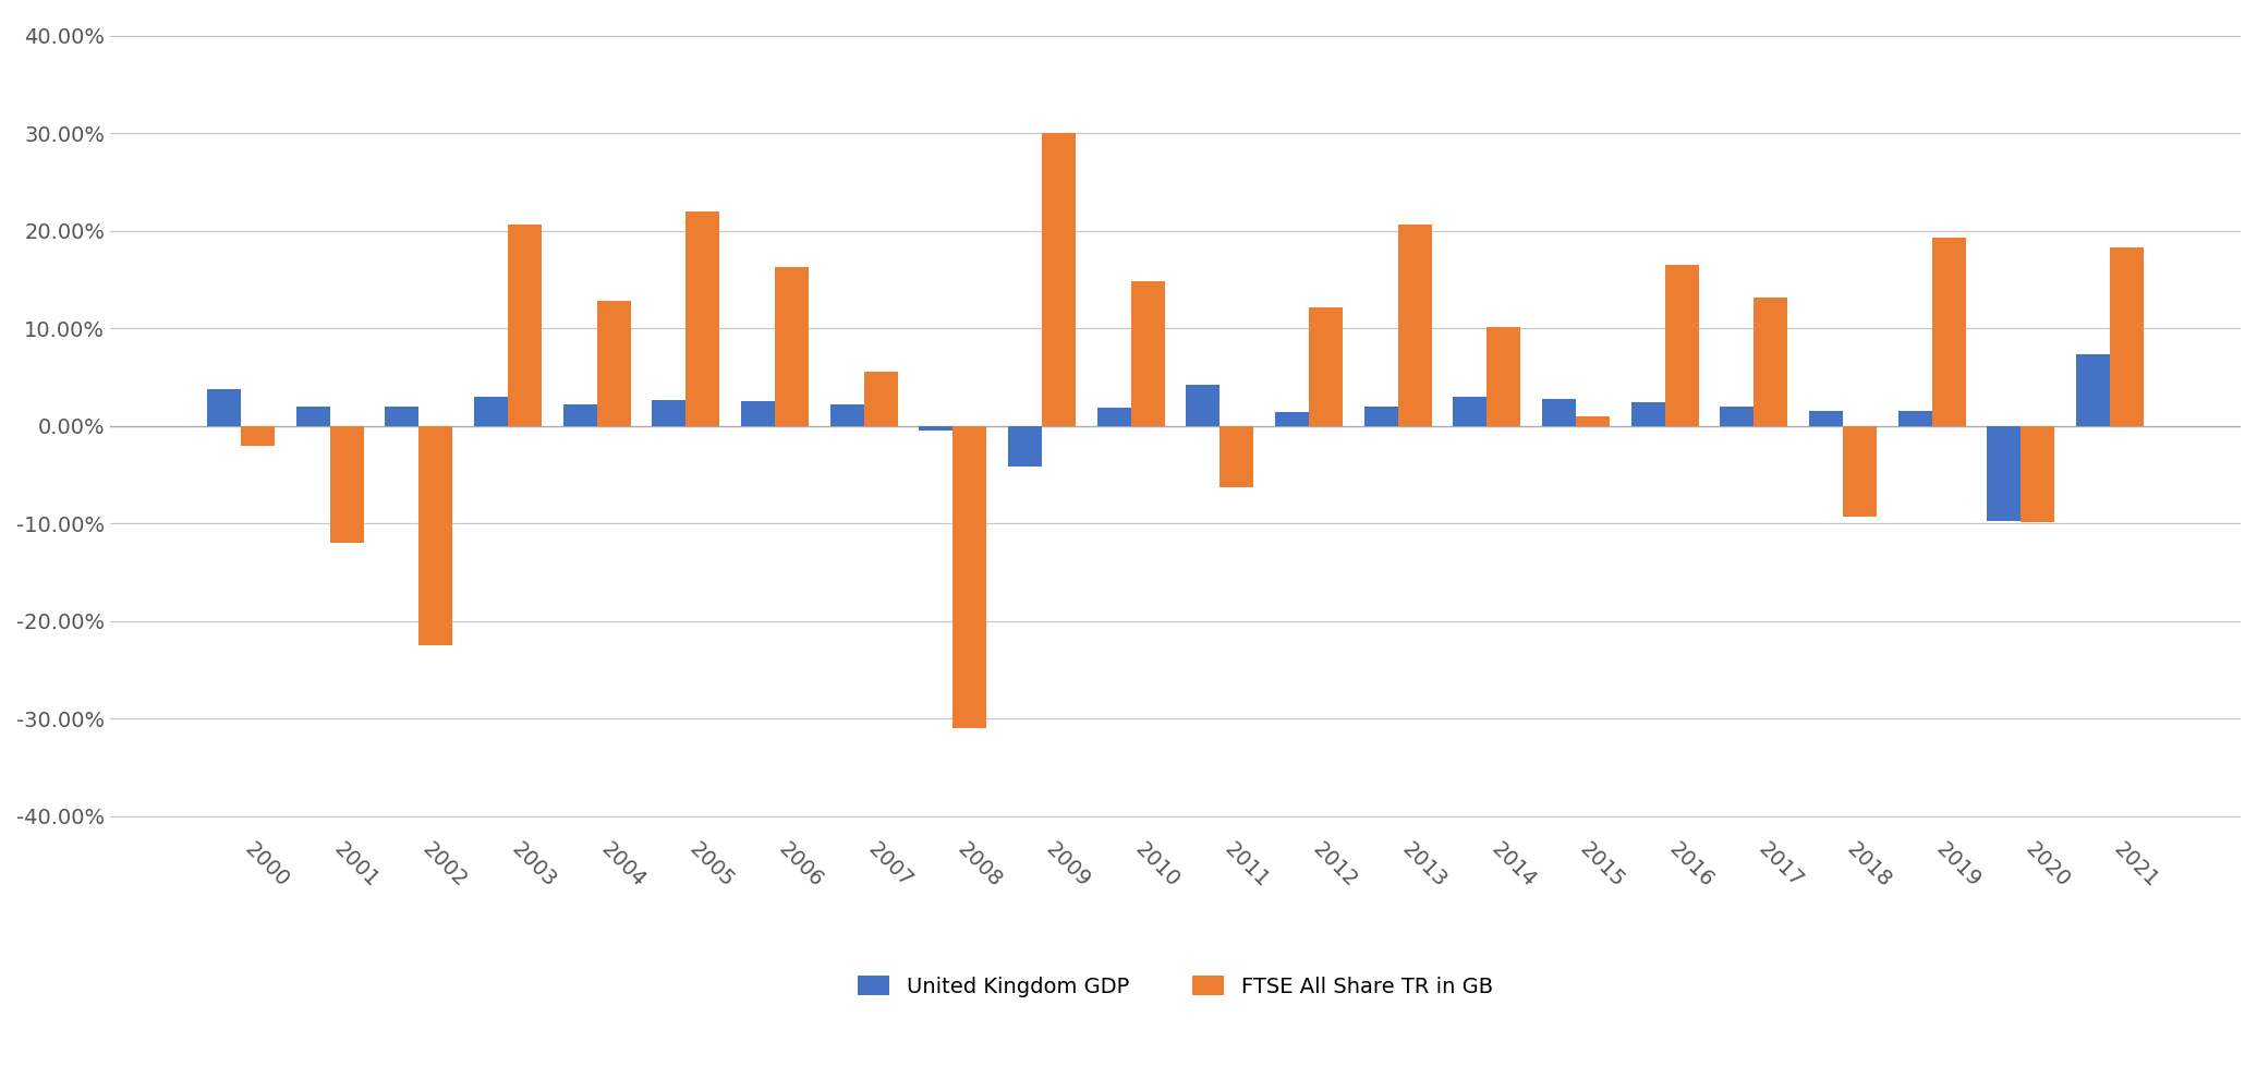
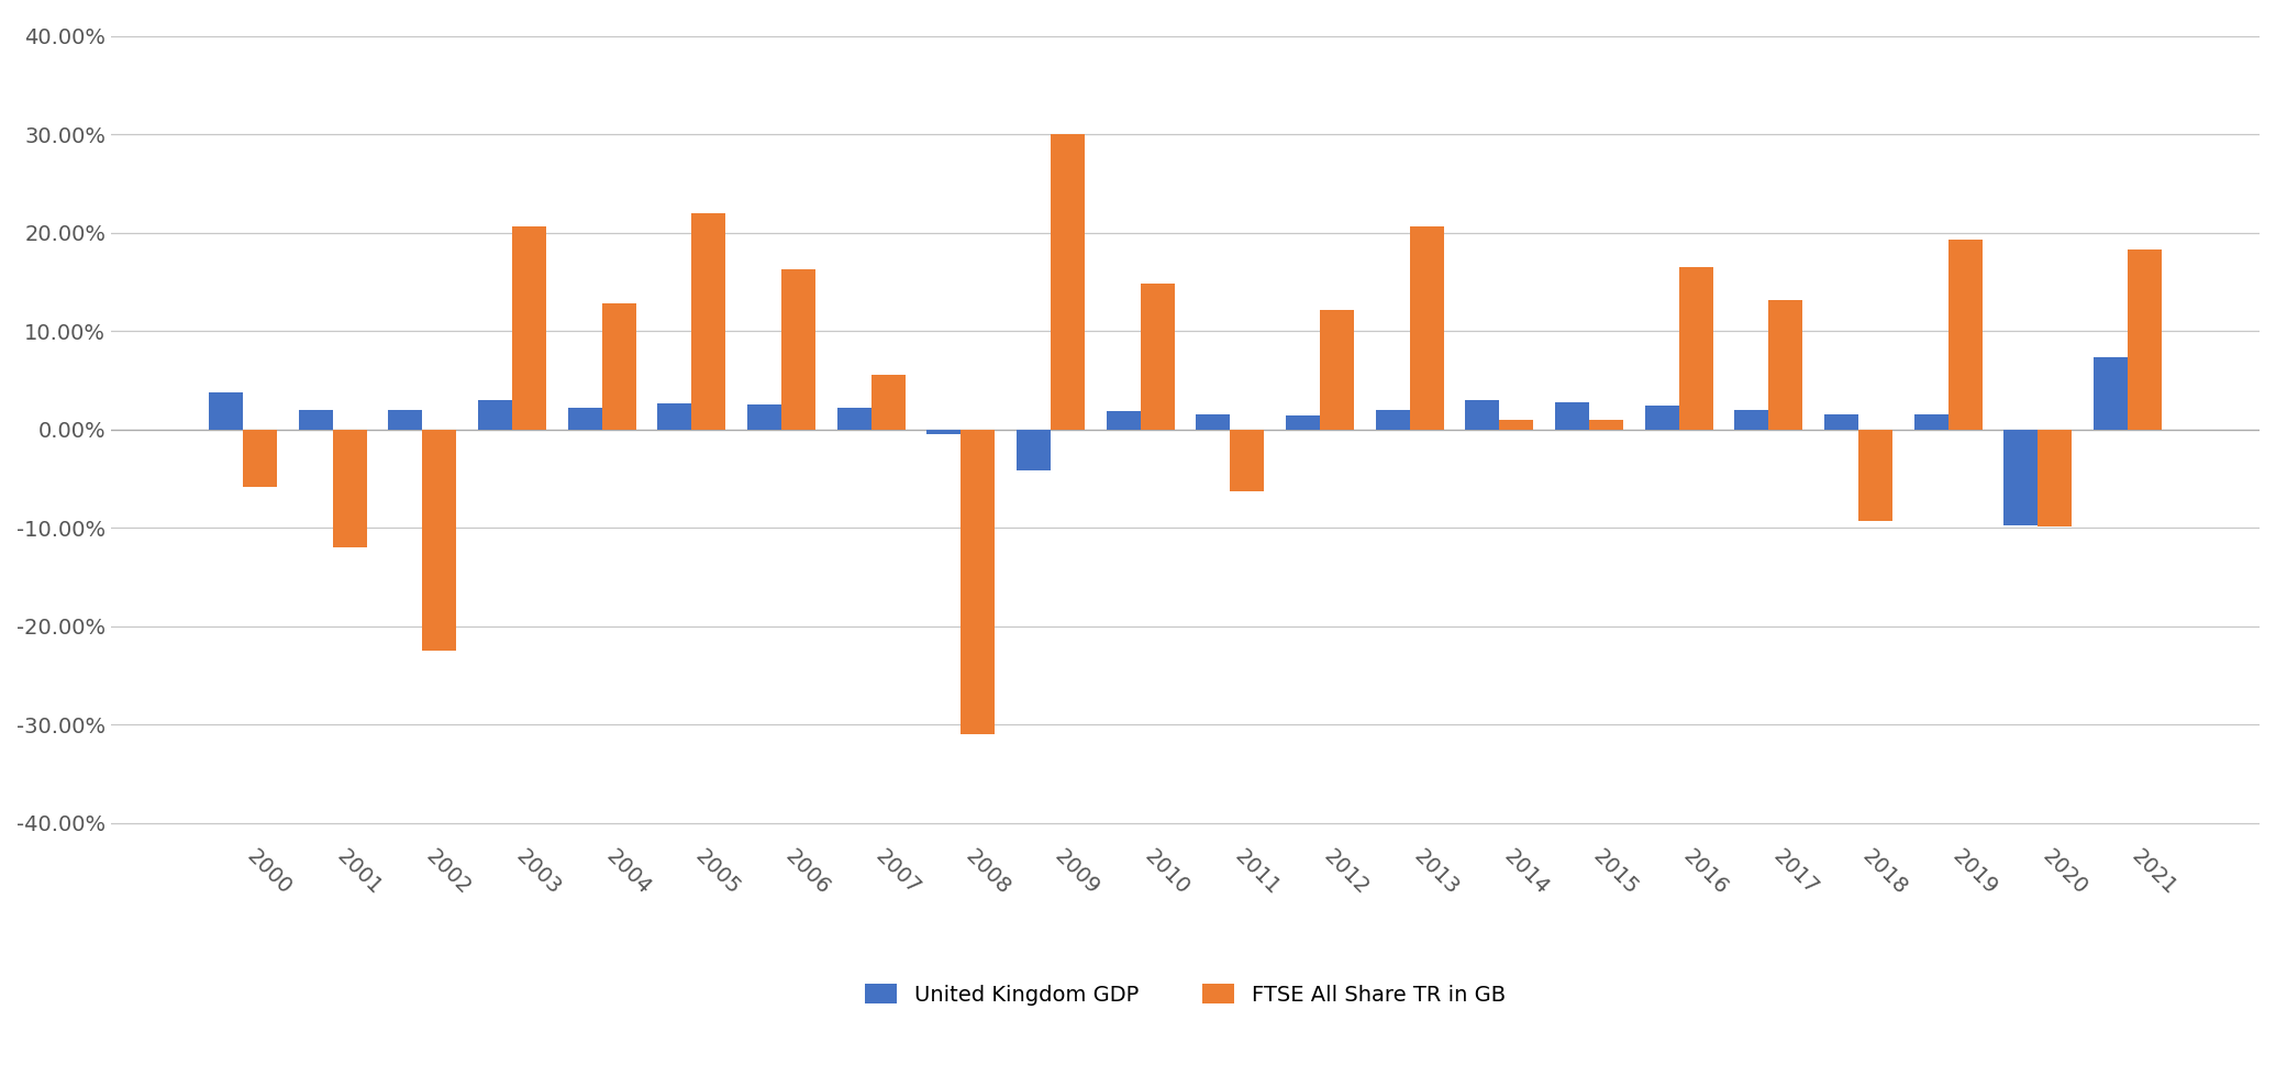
FTSE All Share TR in GB/2000: -2.0% -> -5.8%
United Kingdom GDP/2011: 4.2% -> 1.5%
FTSE All Share TR in GB/2014: 10.2% -> 1.0%
